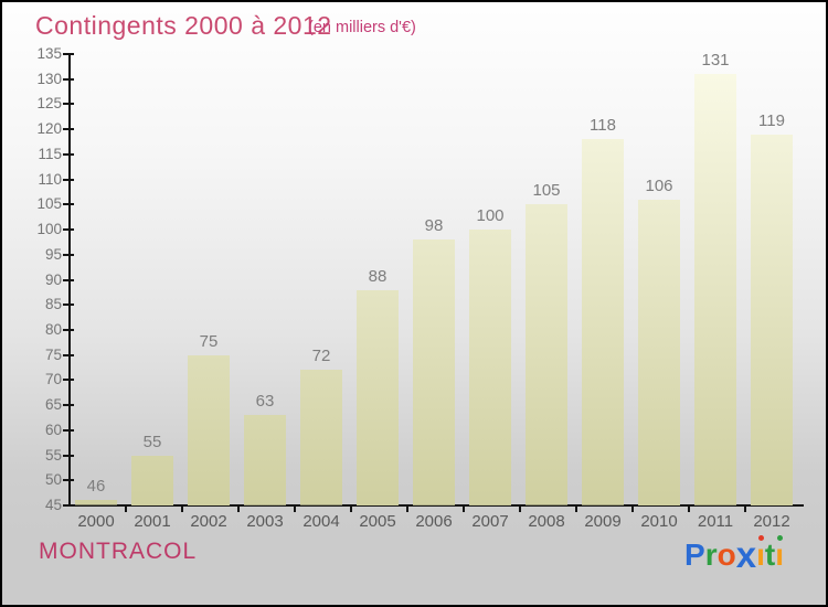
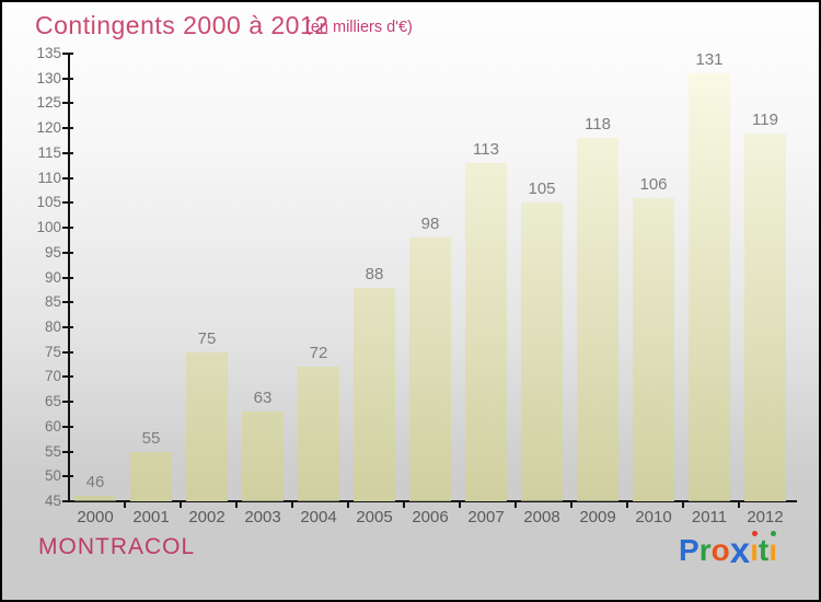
2007: 100 -> 113
